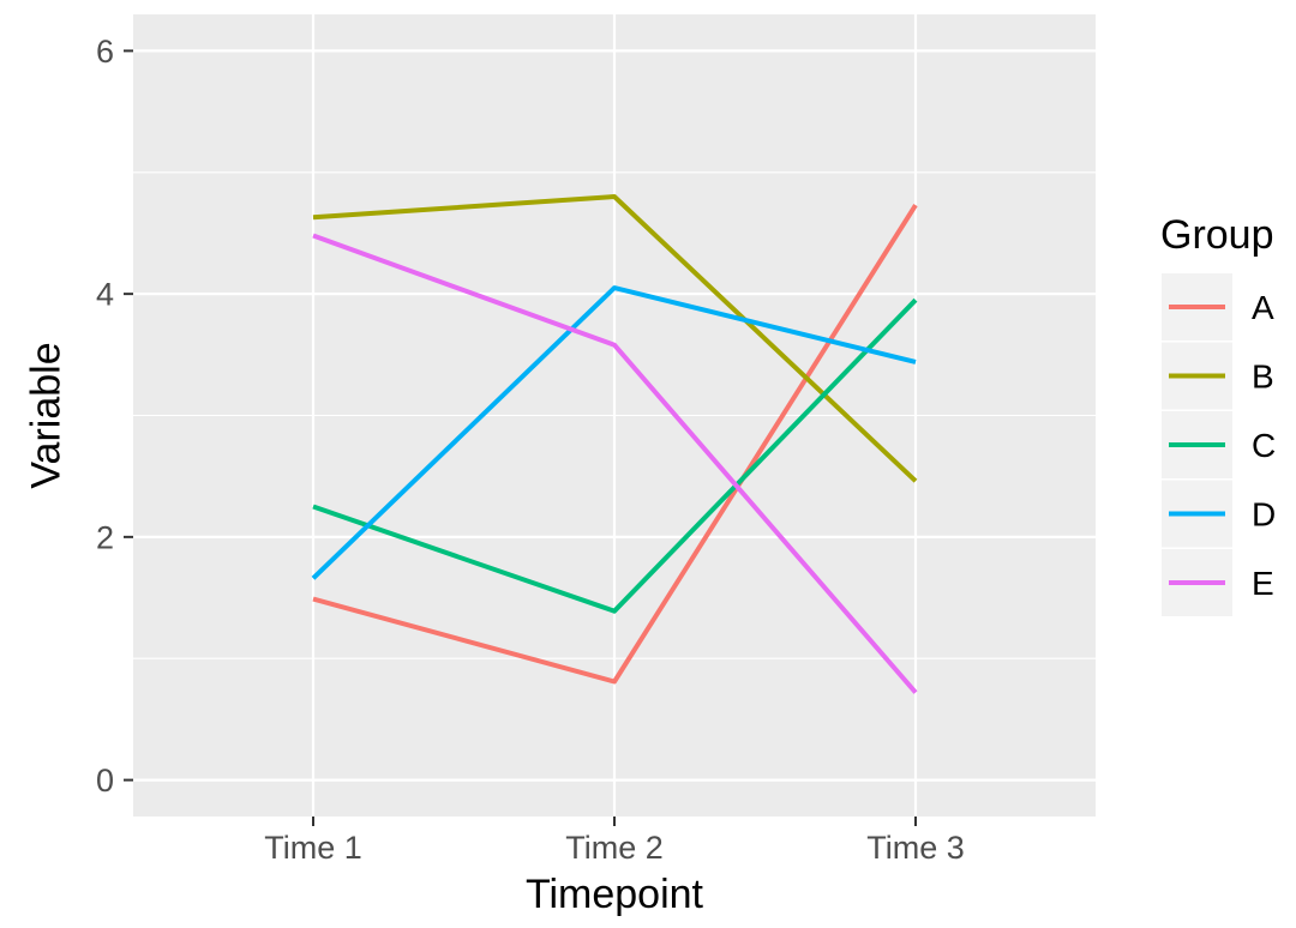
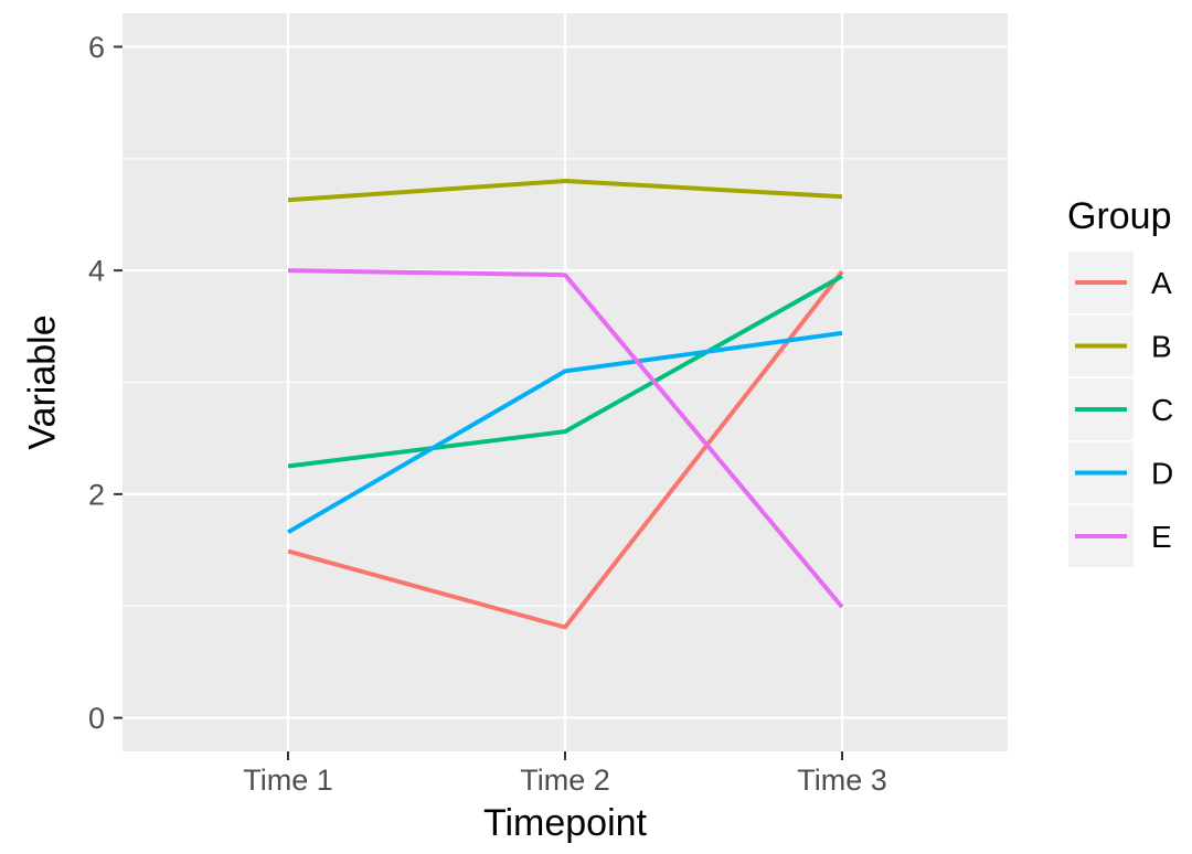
E/Time 1: 4.48 -> 4.00
C/Time 2: 1.39 -> 2.56
D/Time 2: 4.05 -> 3.10
E/Time 2: 3.58 -> 3.96
A/Time 3: 4.73 -> 3.99
B/Time 3: 2.46 -> 4.66
E/Time 3: 0.72 -> 0.99
